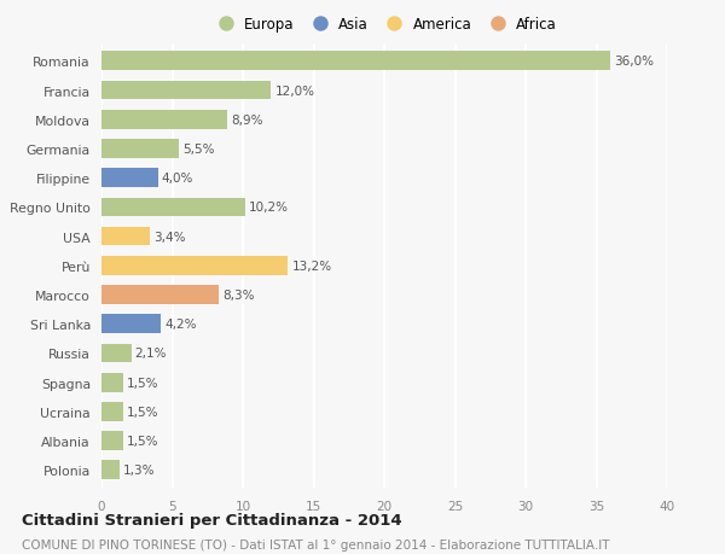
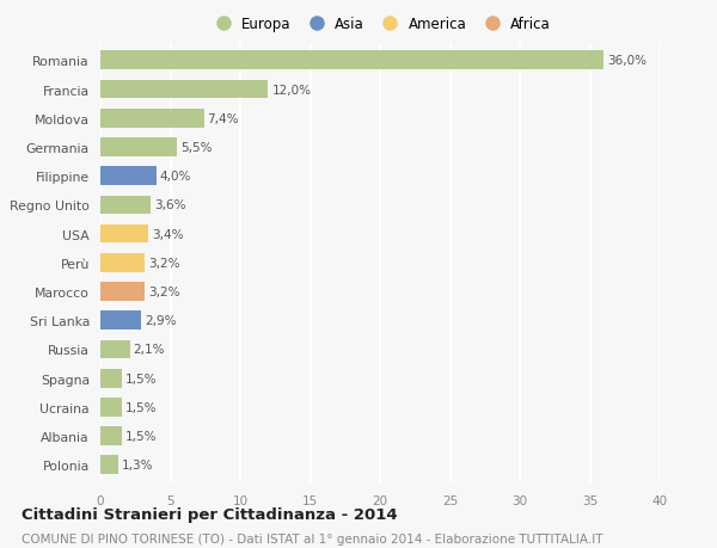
Moldova: 8,9% -> 7,4%
Regno Unito: 10,2% -> 3,6%
Perù: 13,2% -> 3,2%
Marocco: 8,3% -> 3,2%
Sri Lanka: 4,2% -> 2,9%
